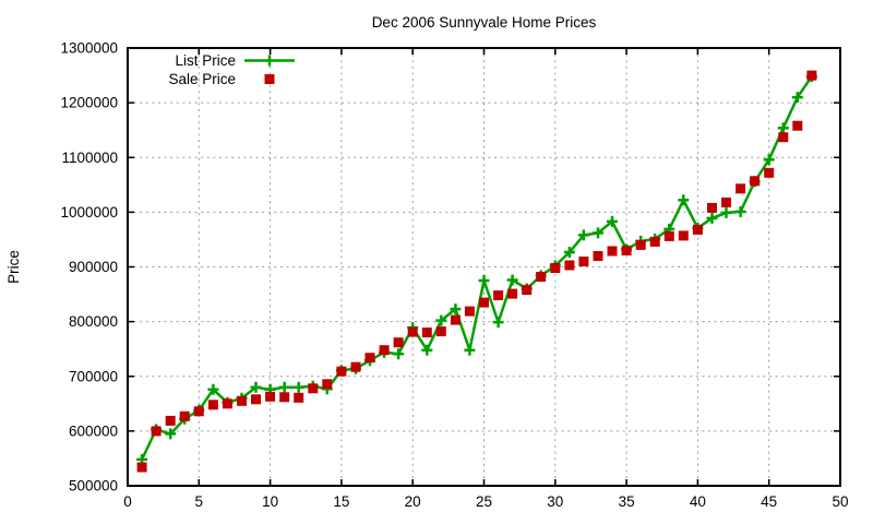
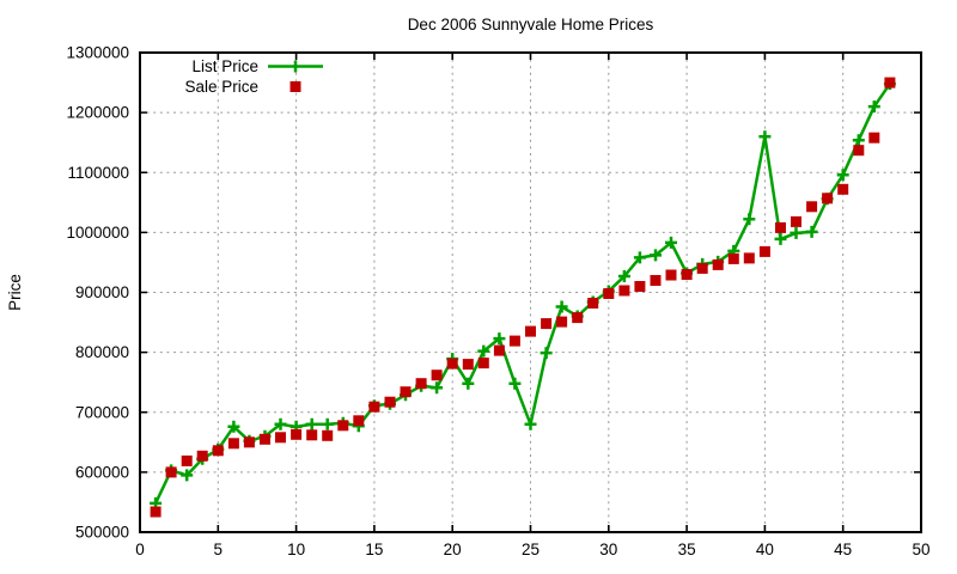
List Price/25: 880000 -> 680000
List Price/40: 970000 -> 1160000
